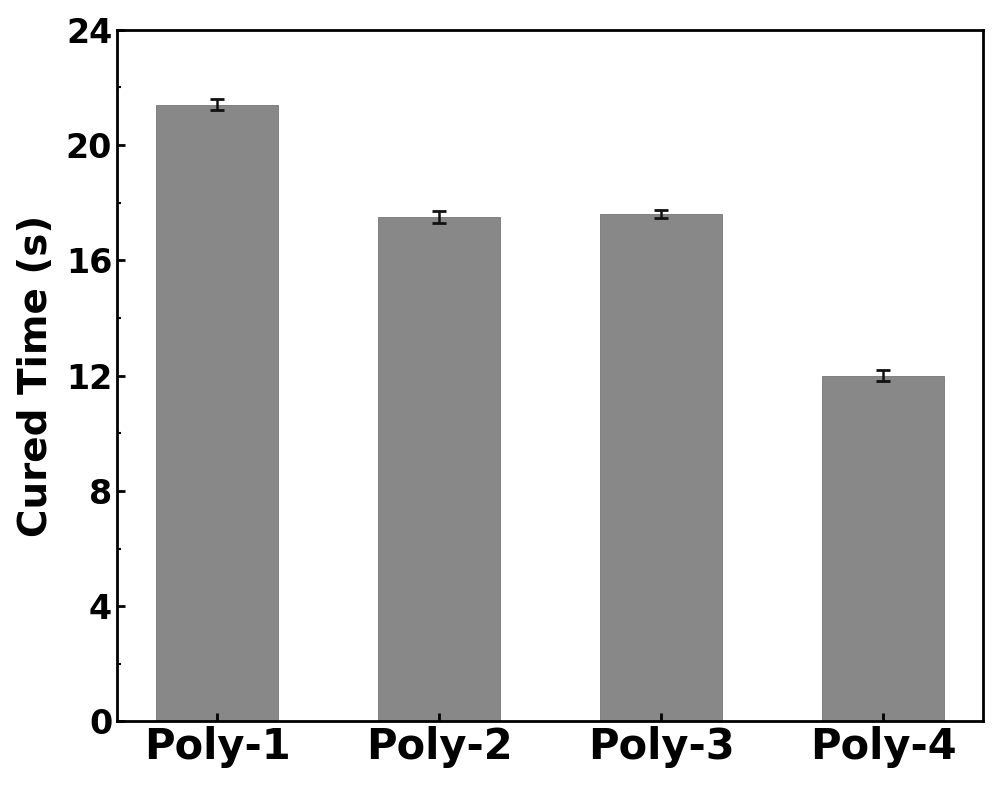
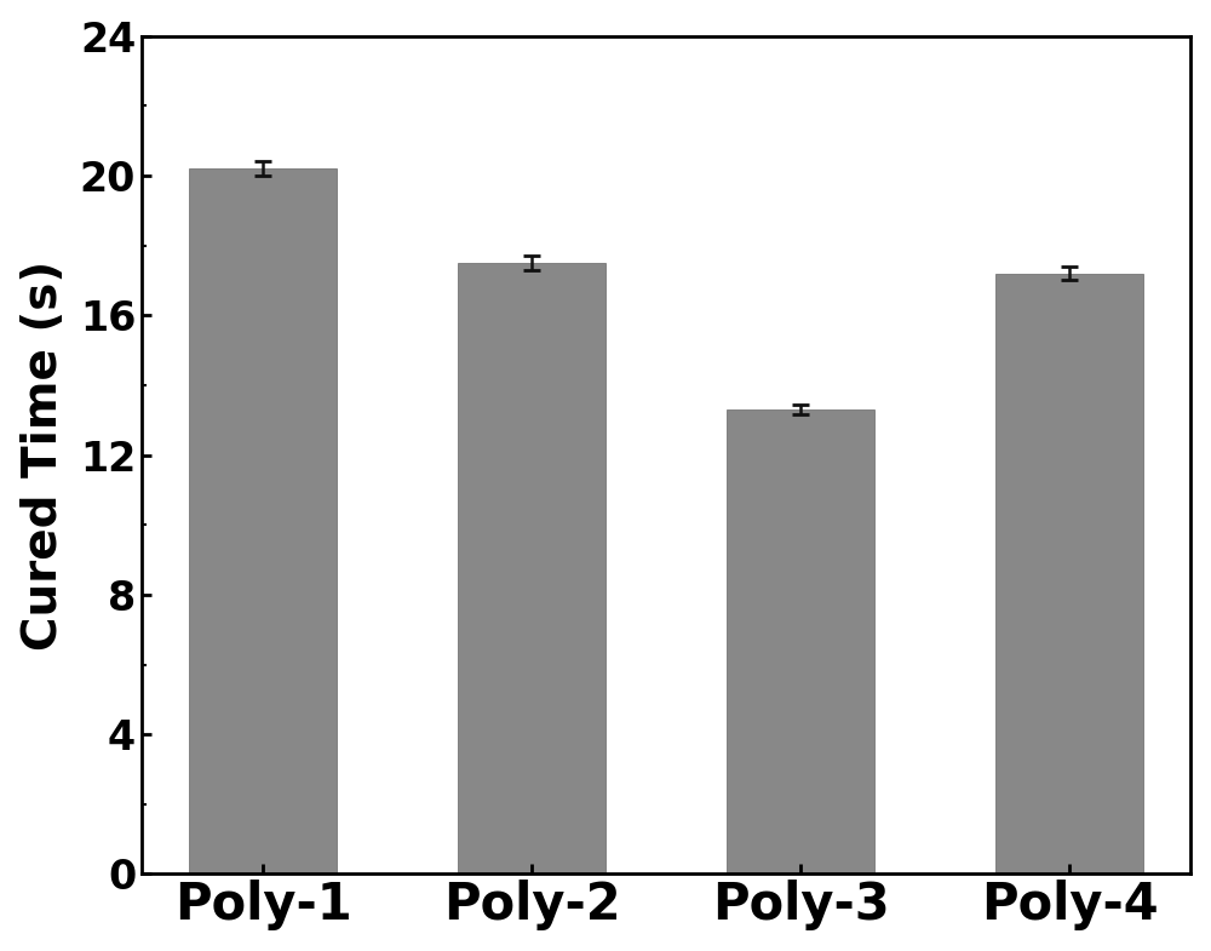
Poly-1: 21.4 -> 20.2
Poly-3: 17.6 -> 13.3
Poly-4: 12.0 -> 17.2
